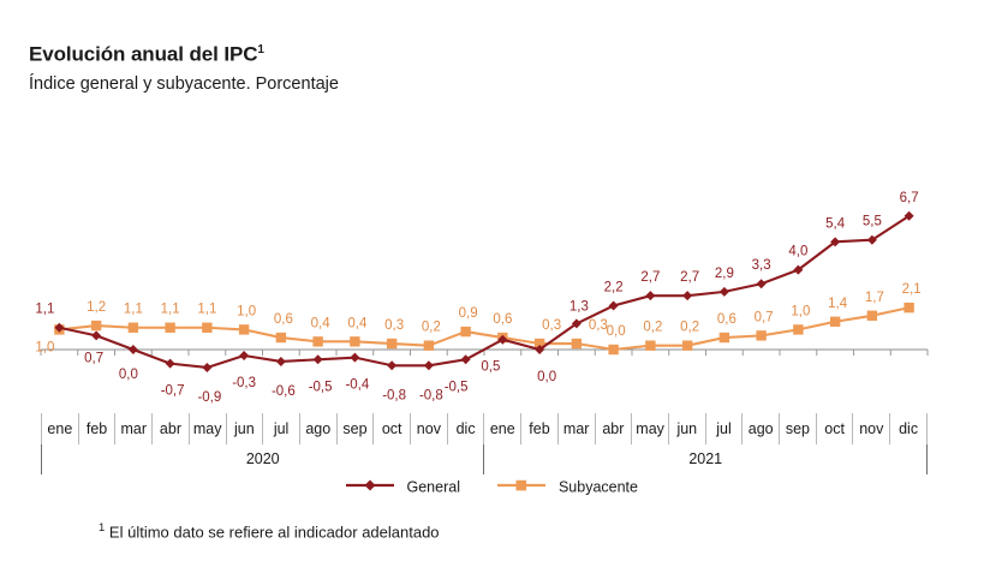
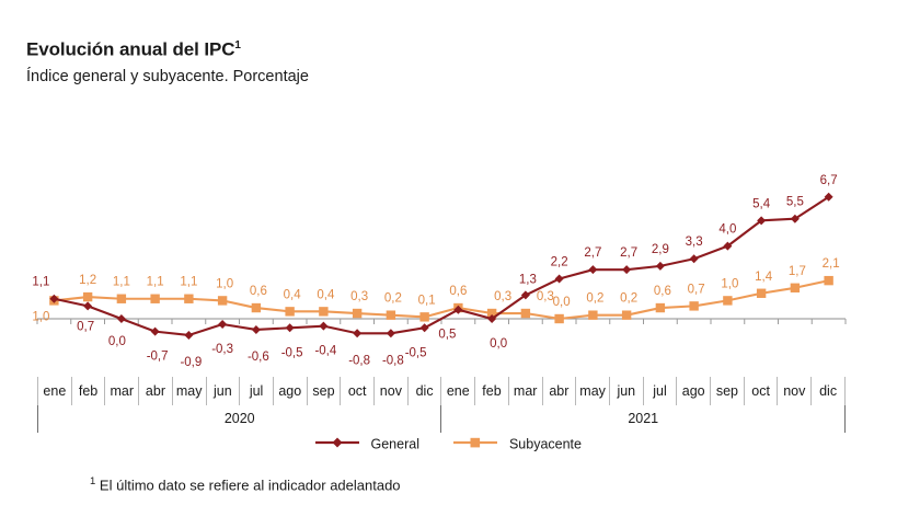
Subyacente/dic 2020: 0,9 -> 0,1
